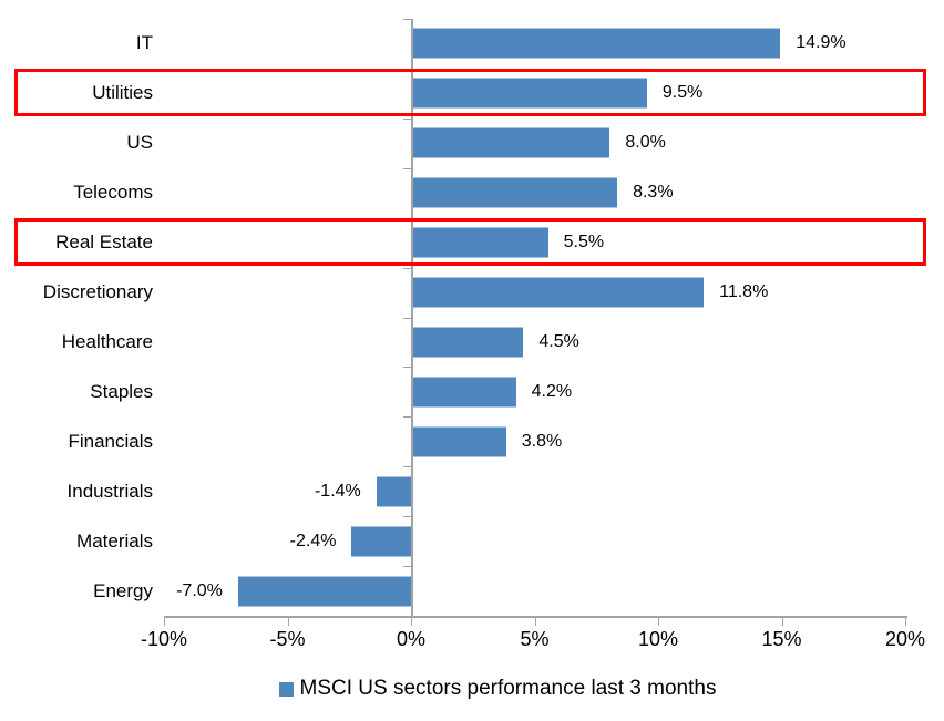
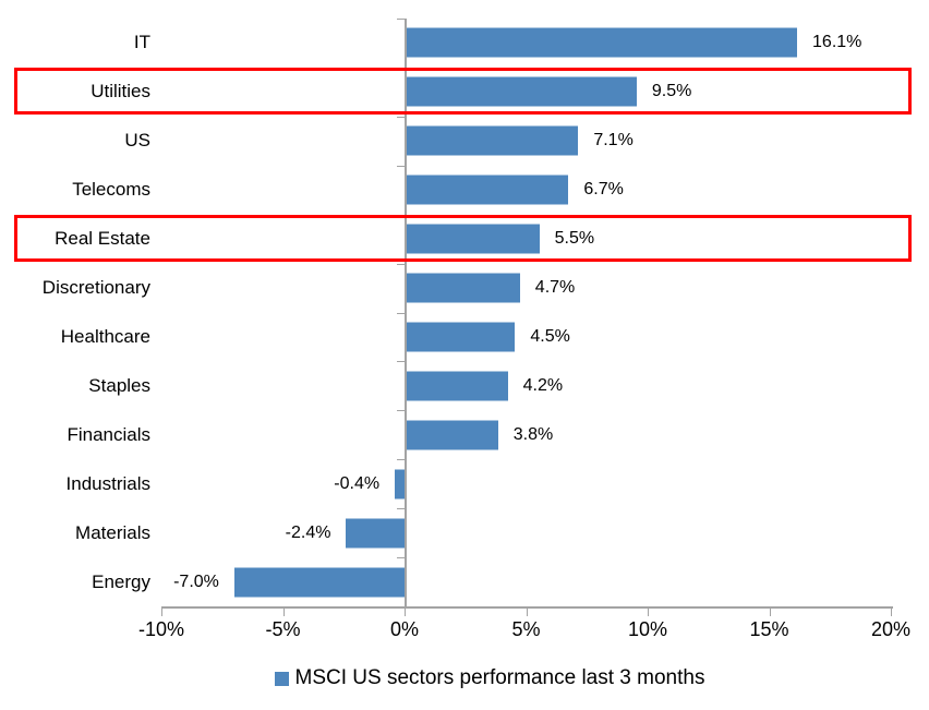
IT: 14.9% -> 16.1%
US: 8.0% -> 7.1%
Telecoms: 8.3% -> 6.7%
Discretionary: 11.8% -> 4.7%
Industrials: -1.4% -> -0.4%
